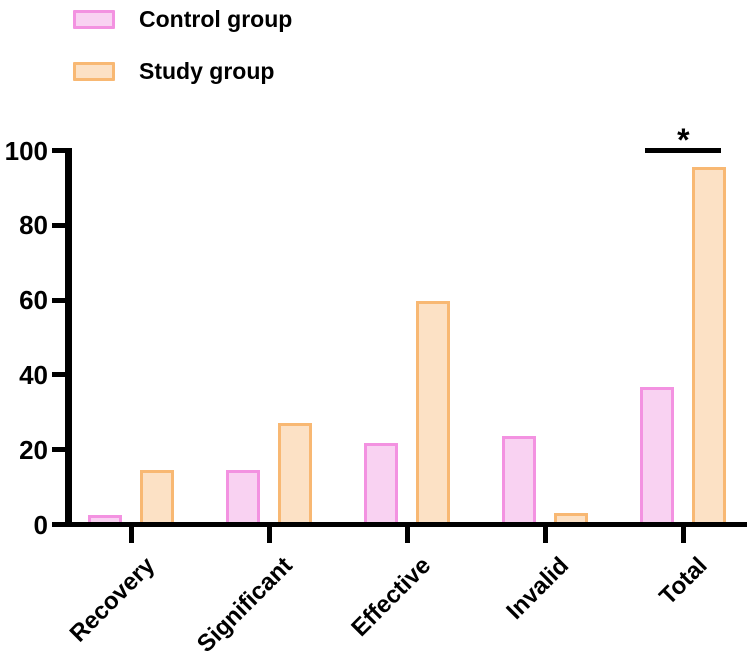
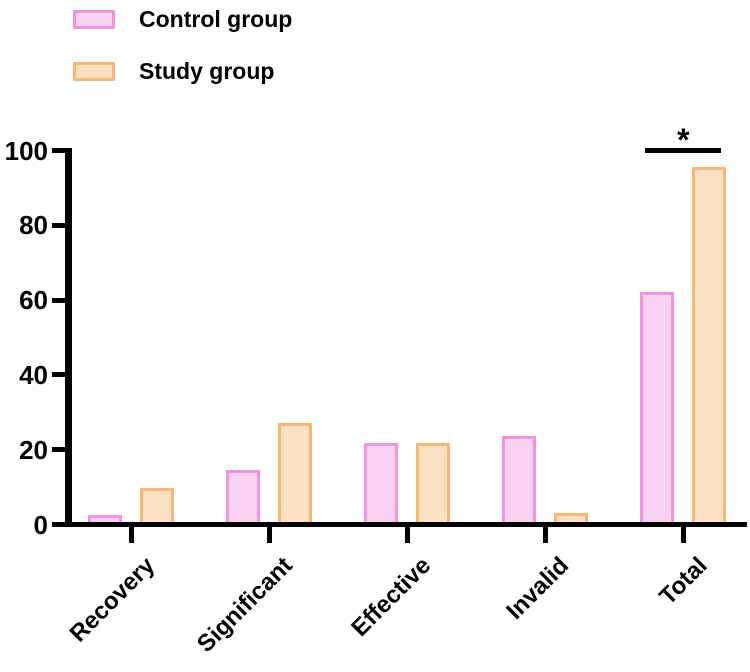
Study group/Recovery: 14 -> 9
Study group/Effective: 59 -> 21
Control group/Total: 36 -> 62
